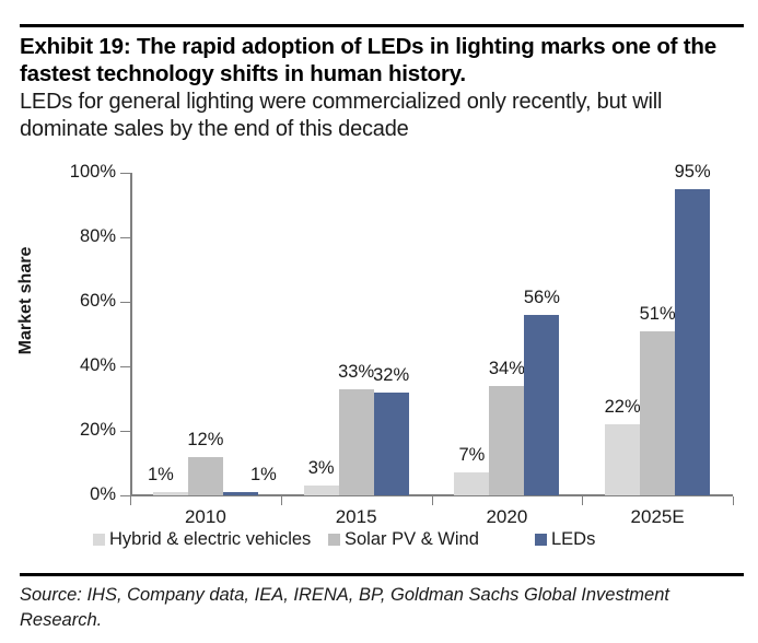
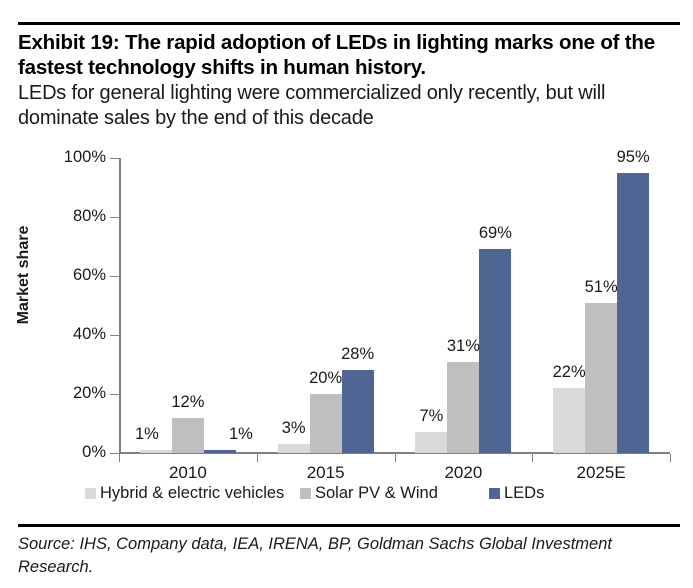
Solar PV & Wind/2015: 33% -> 20%
LEDs/2015: 32% -> 28%
Solar PV & Wind/2020: 34% -> 31%
LEDs/2020: 56% -> 69%
